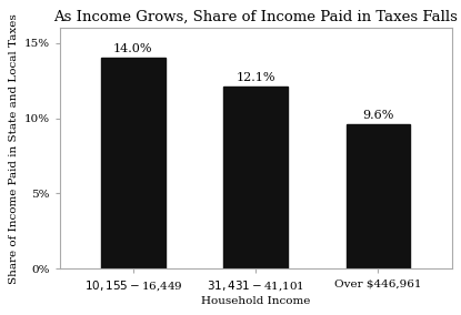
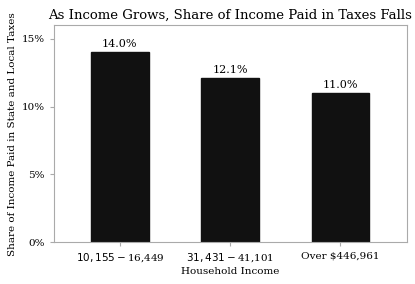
Over $446,961: 9.6% -> 11.0%
